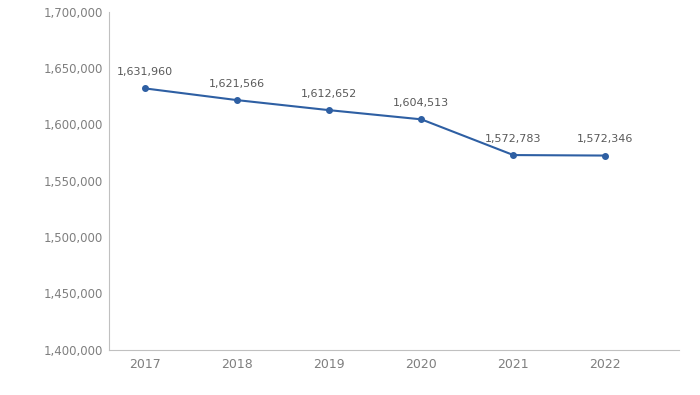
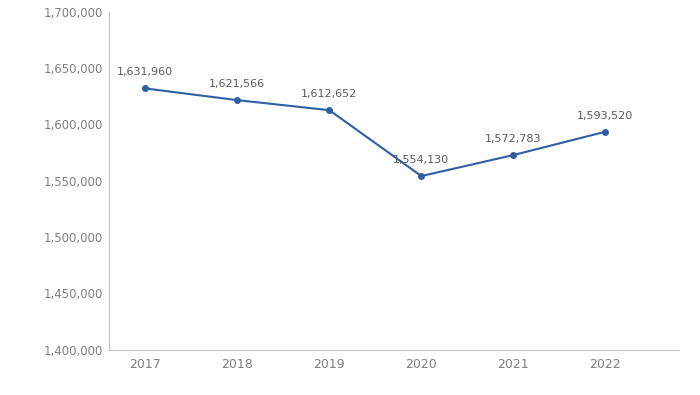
2020: 1,604,513 -> 1,554,130
2022: 1,572,346 -> 1,593,520
